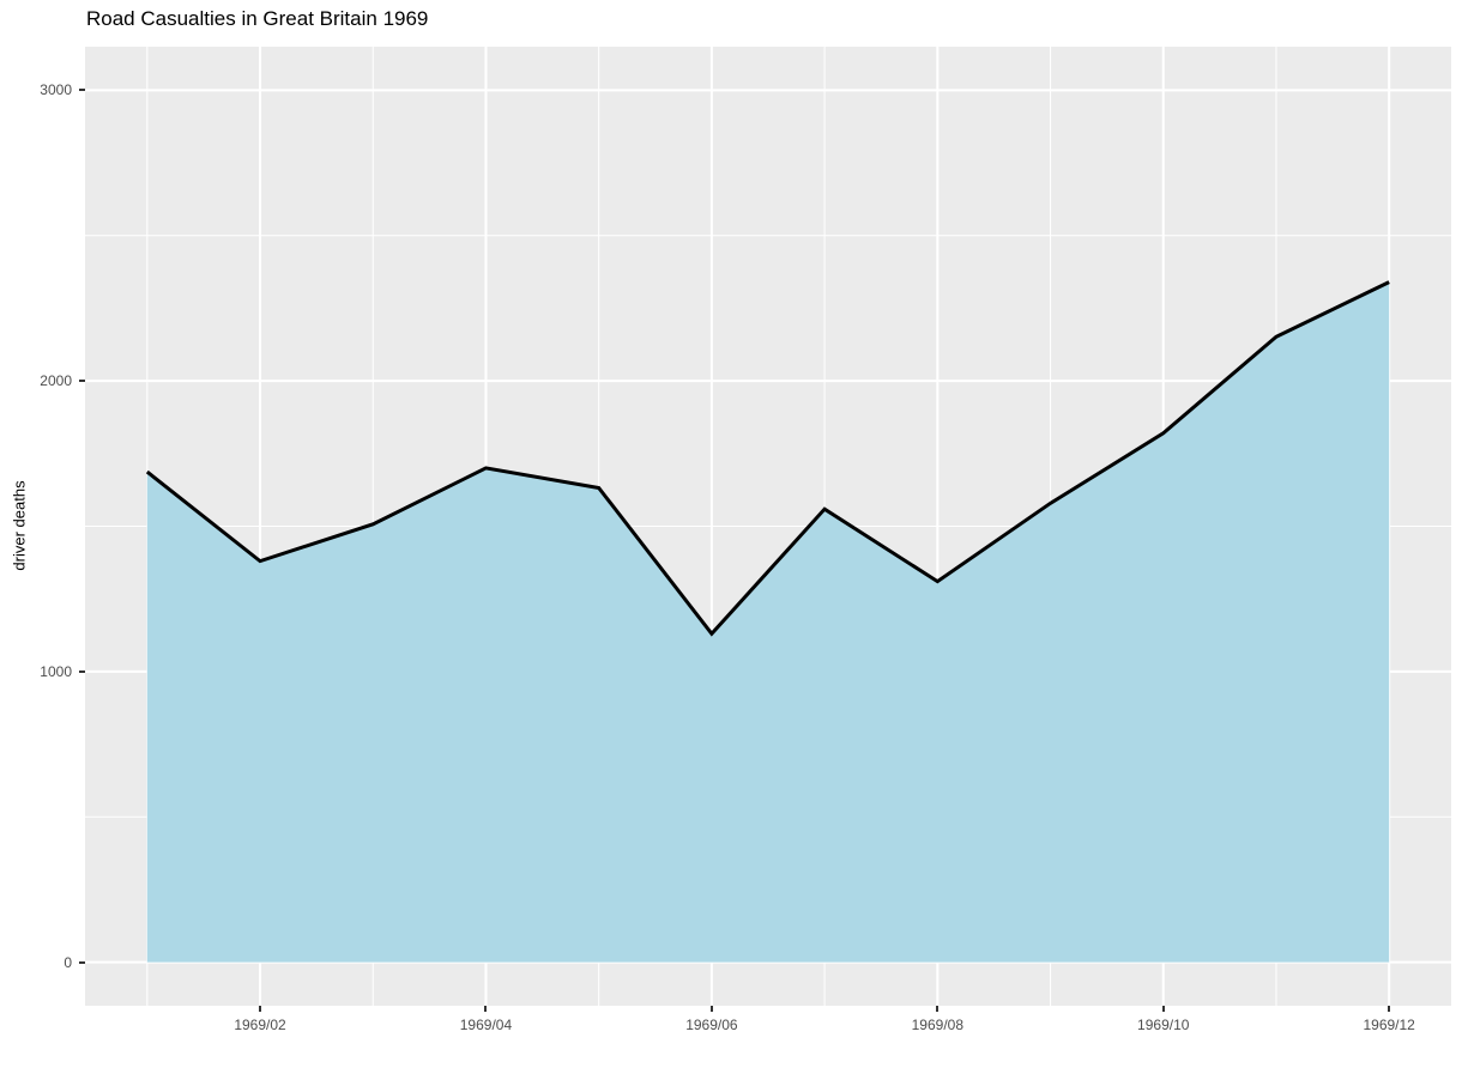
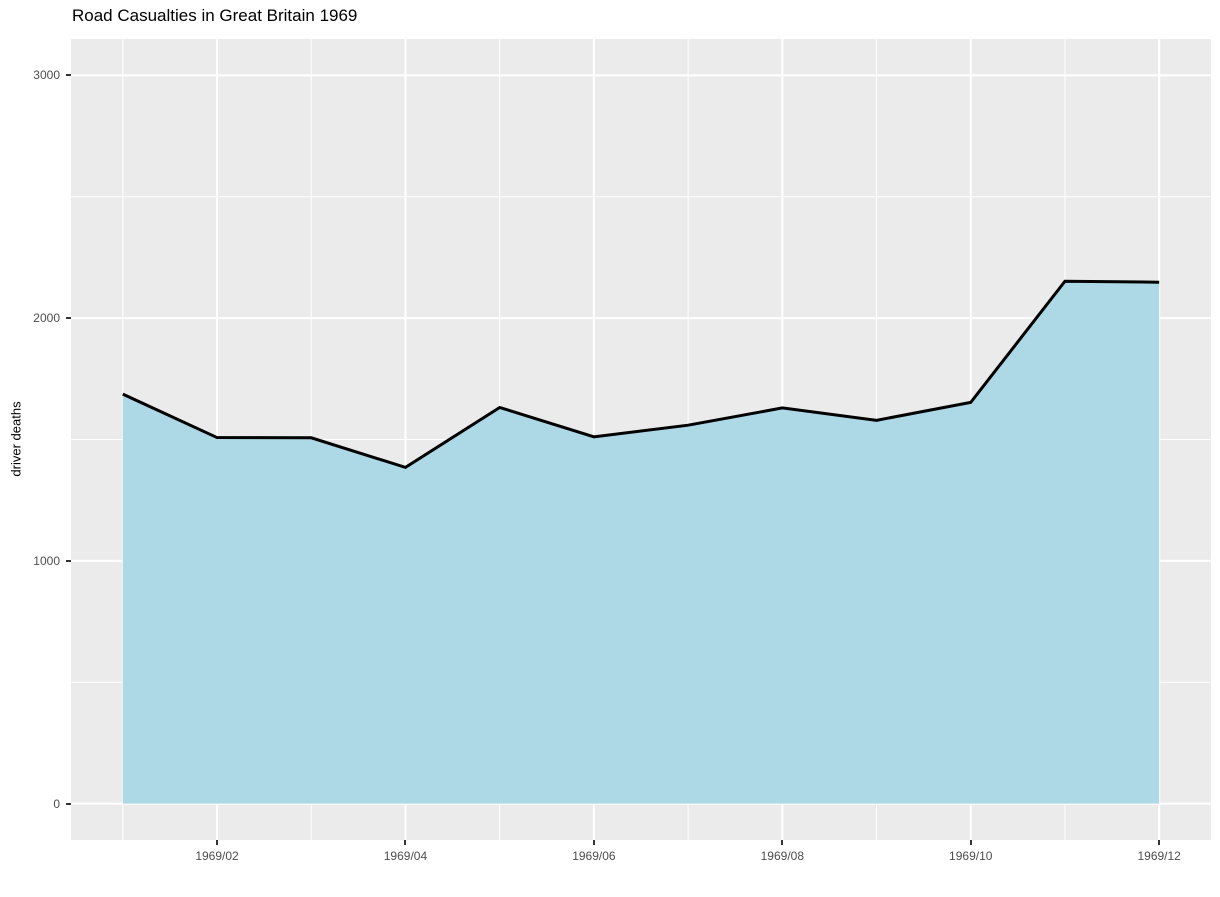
1969/02: 1380 -> 1510
1969/04: 1700 -> 1380
1969/06: 1130 -> 1510
1969/08: 1310 -> 1630
1969/10: 1820 -> 1650
1969/12: 2340 -> 2150
